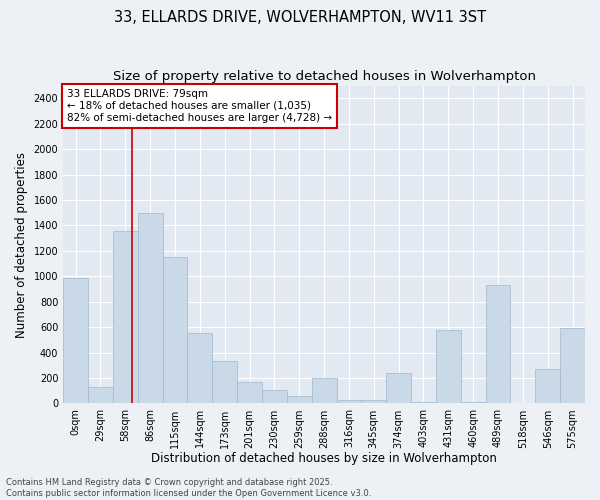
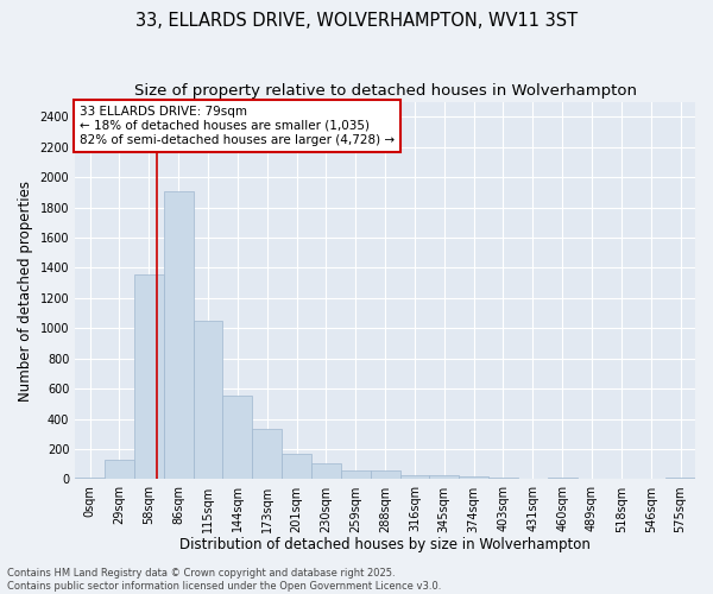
0sqm: 990 -> 10
86sqm: 1500 -> 1910
115sqm: 1150 -> 1050
288sqm: 200 -> 60
374sqm: 240 -> 20
431sqm: 580 -> 0
489sqm: 930 -> 0
546sqm: 270 -> 0
575sqm: 590 -> 10
